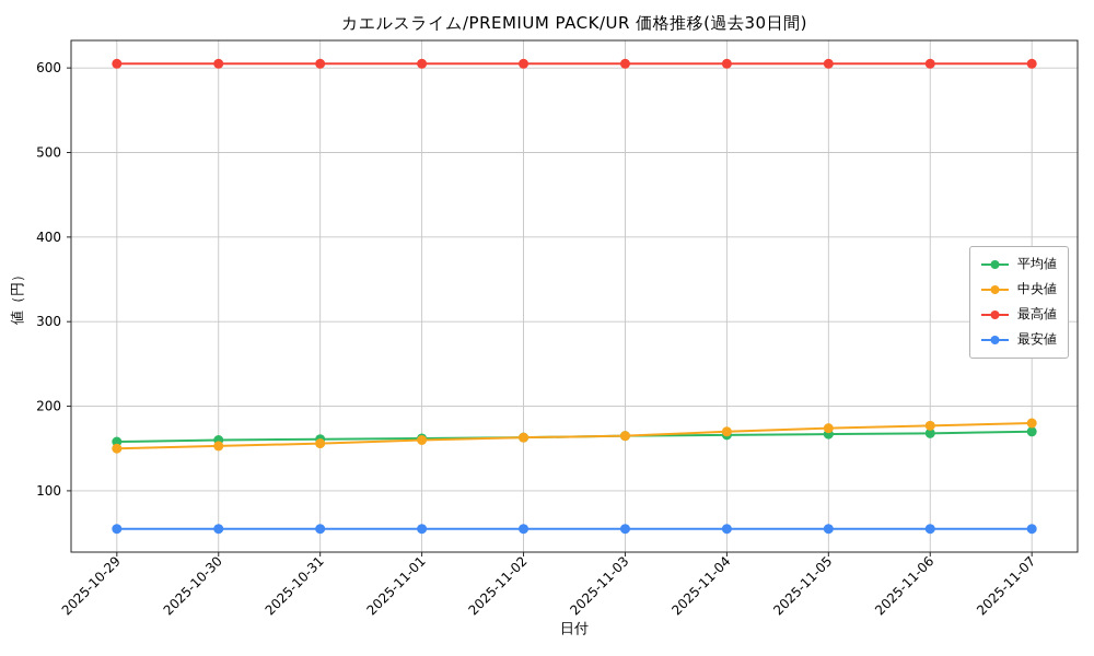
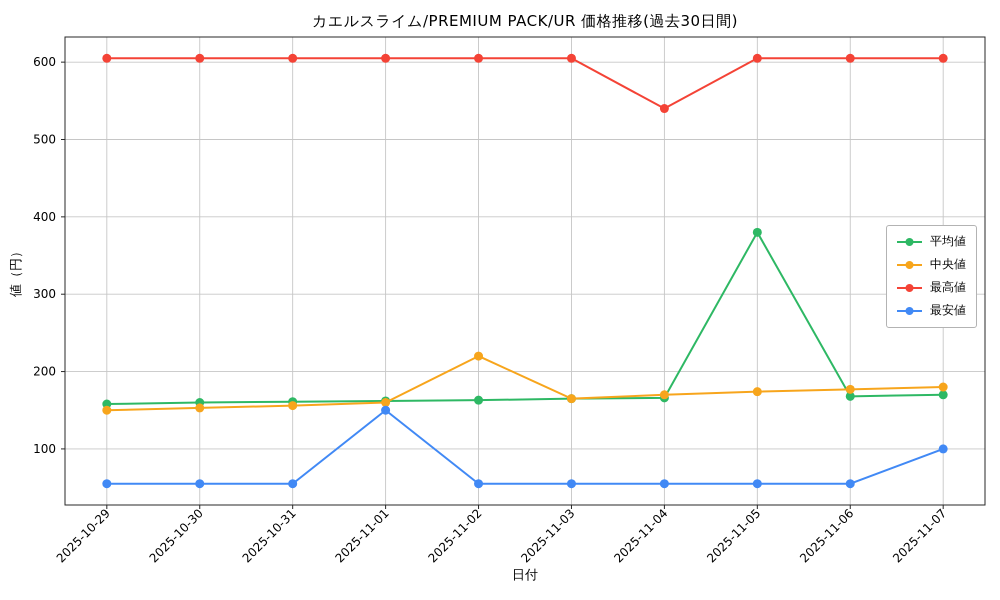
最安値/2025-11-01: 60 -> 150
中央値/2025-11-02: 160 -> 220
最高値/2025-11-04: 600 -> 540
平均値/2025-11-05: 170 -> 380
最安値/2025-11-07: 60 -> 100
